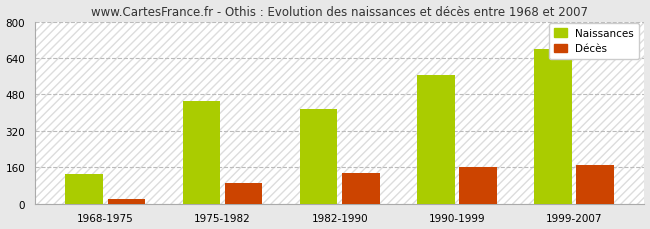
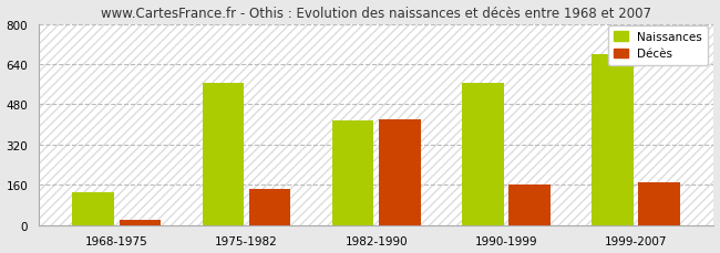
Naissances/1975-1982: 450 -> 565
Décès/1975-1982: 90 -> 145
Décès/1982-1990: 135 -> 420
